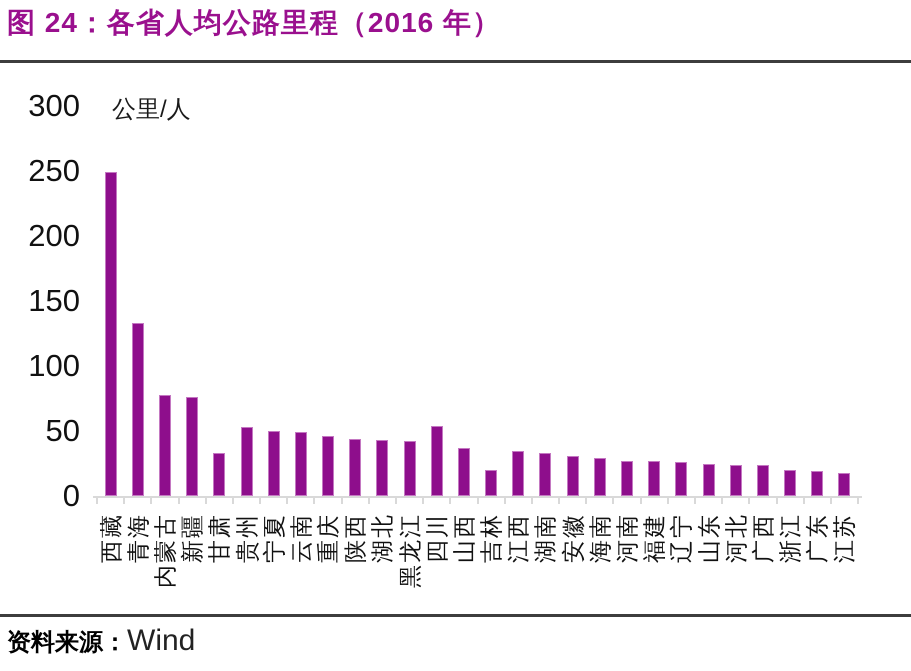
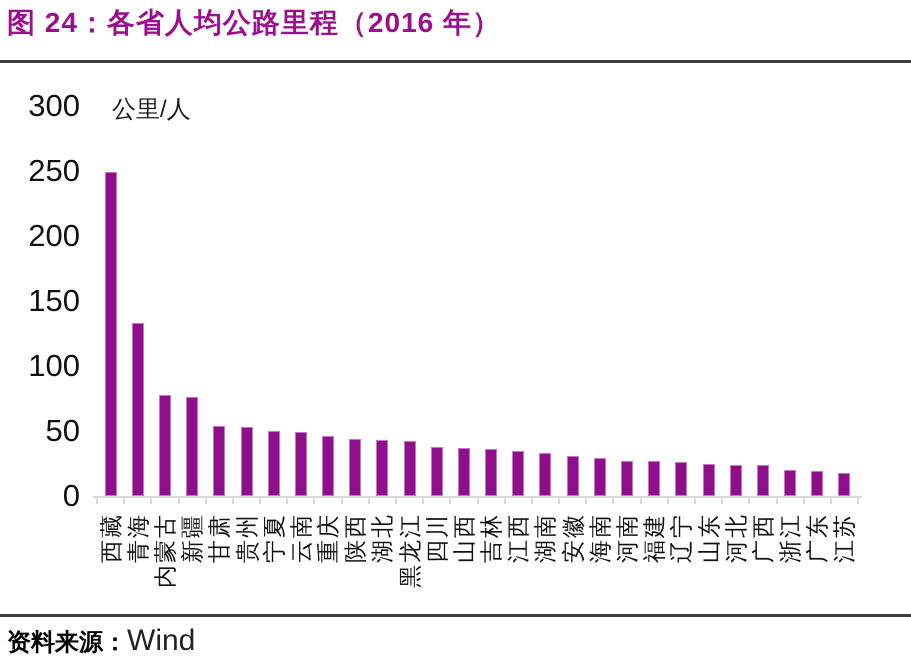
甘肃: 33 -> 54
四川: 54 -> 38
吉林: 20 -> 36
